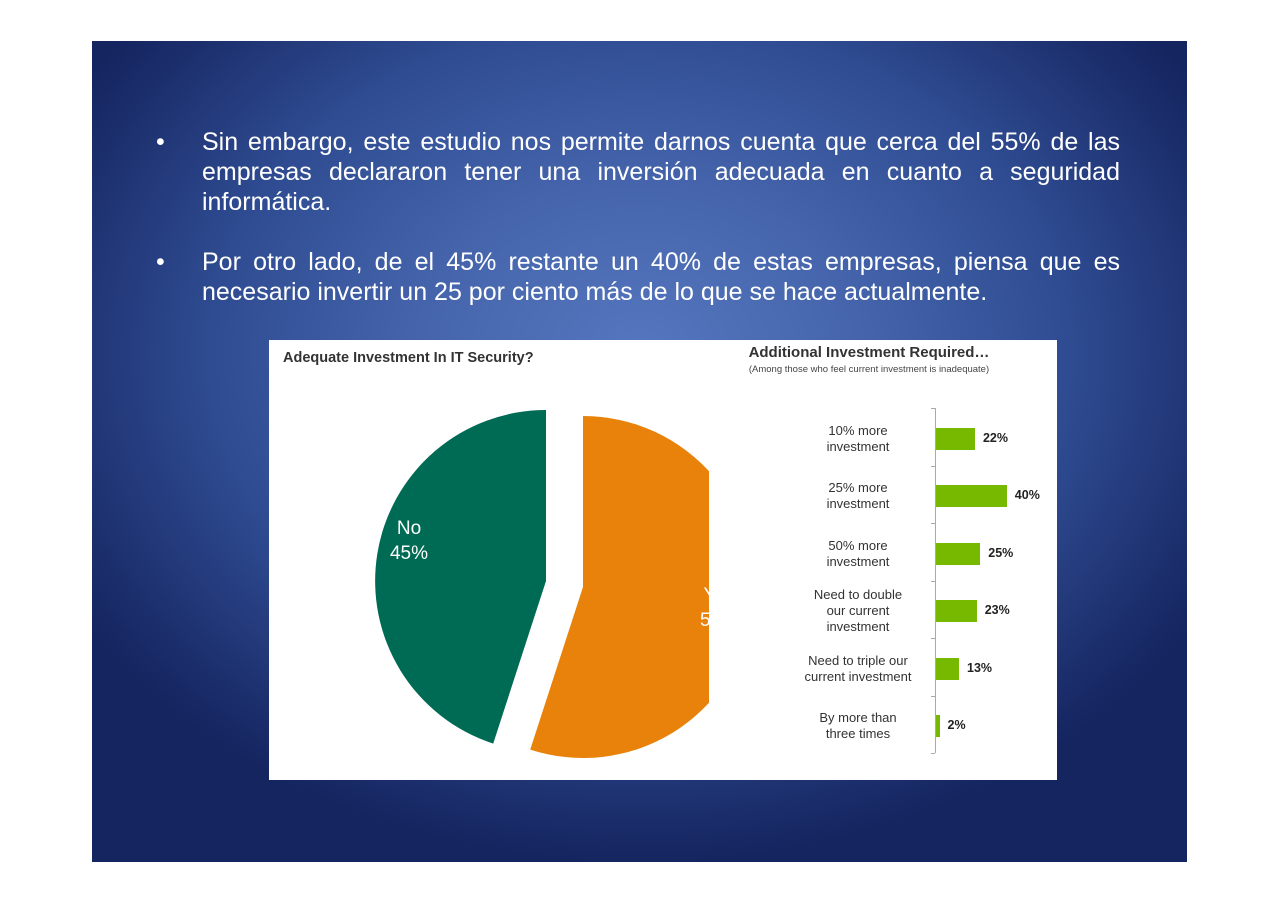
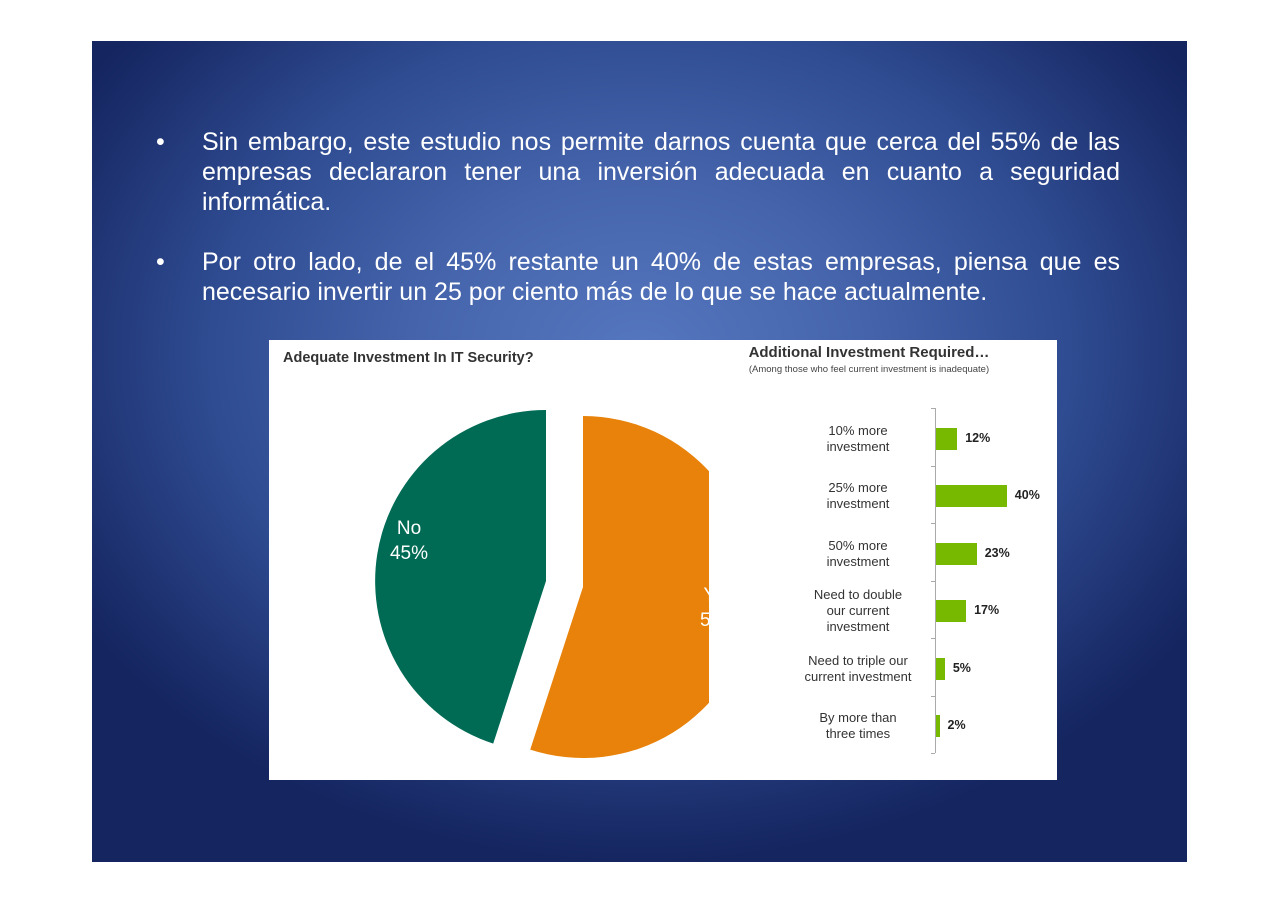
Additional Investment Required…/10% more investment: 22% -> 12%
Additional Investment Required…/50% more investment: 25% -> 23%
Additional Investment Required…/Need to double our current investment: 23% -> 17%
Additional Investment Required…/Need to triple our current investment: 13% -> 5%
